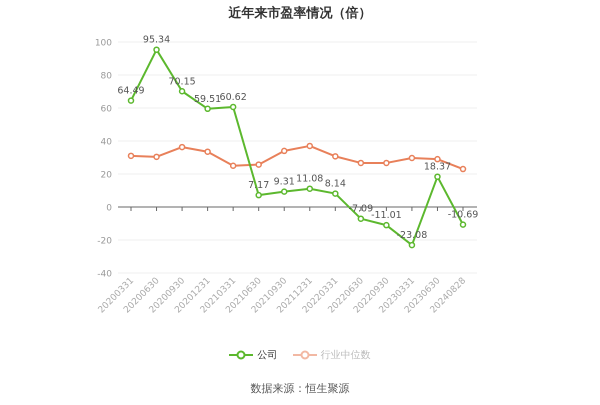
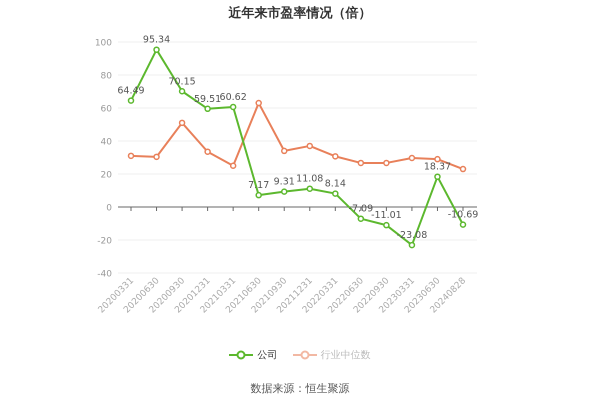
行业中位数/20200930: 36 -> 51
行业中位数/20210630: 26 -> 63
